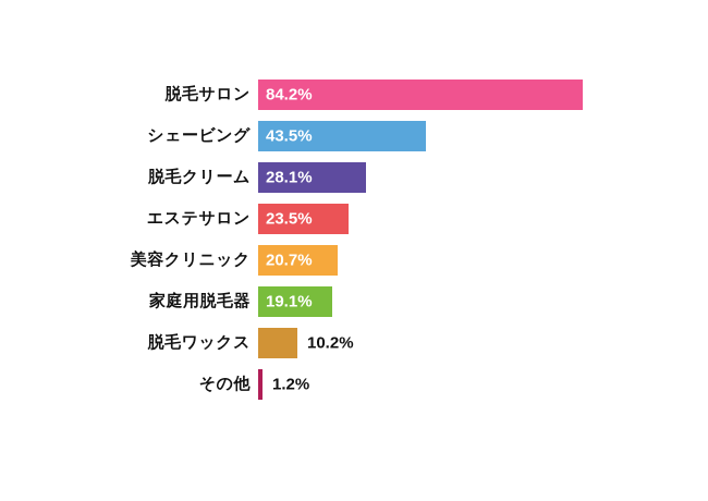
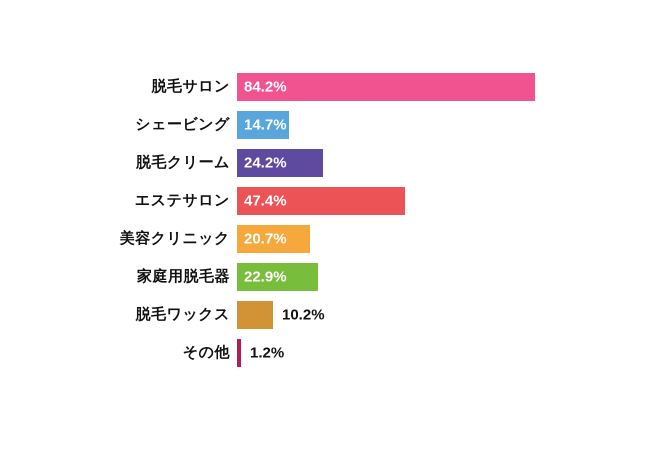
シェービング: 43.5% -> 14.7%
脱毛クリーム: 28.1% -> 24.2%
エステサロン: 23.5% -> 47.4%
家庭用脱毛器: 19.1% -> 22.9%
